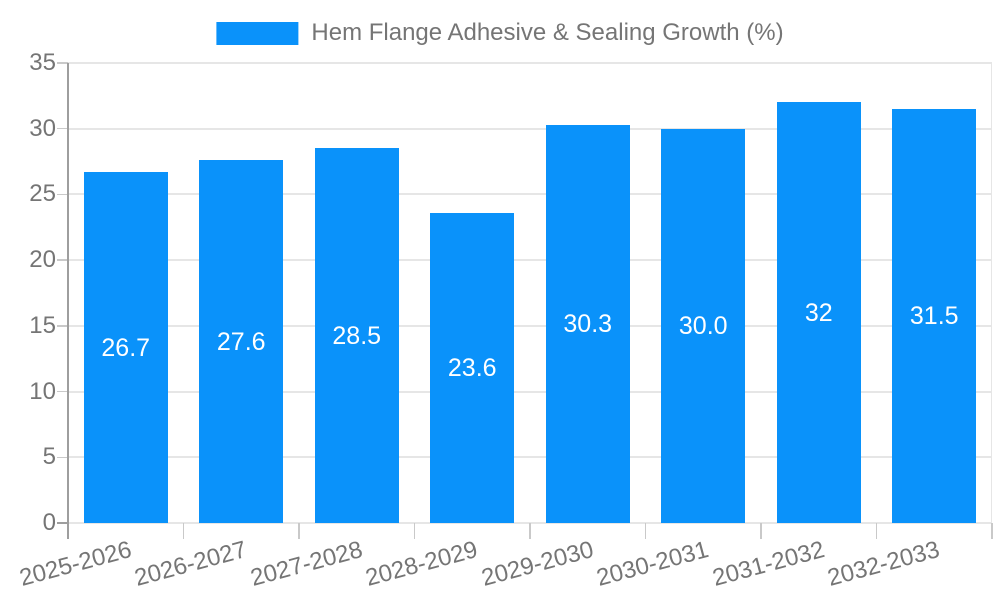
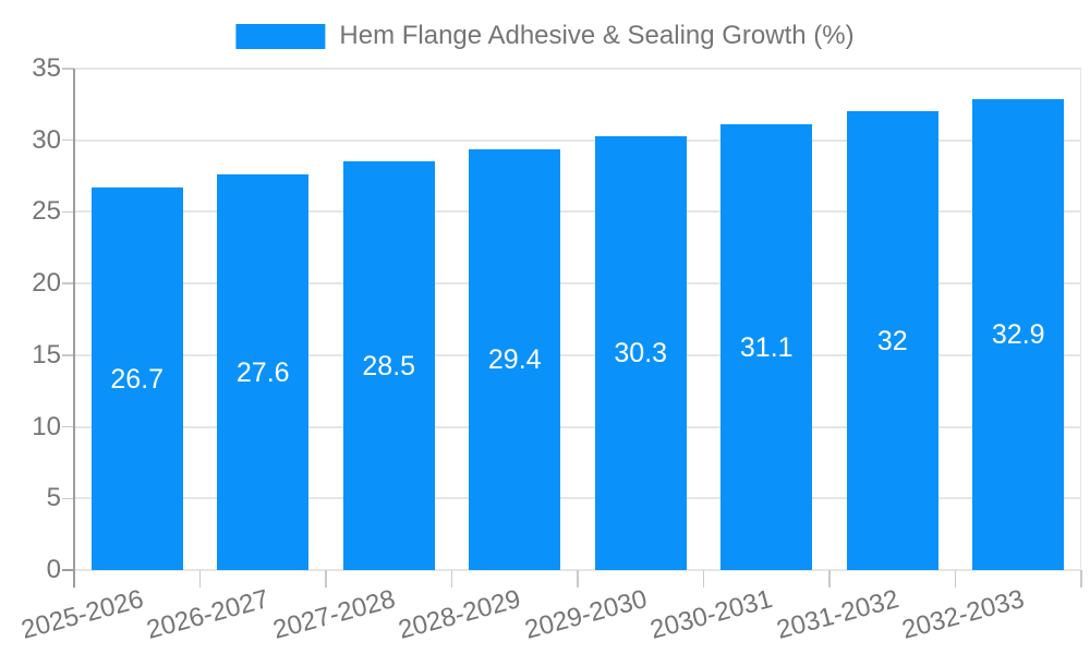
2028-2029: 23.6 -> 29.4
2030-2031: 30.0 -> 31.1
2032-2033: 31.5 -> 32.9
